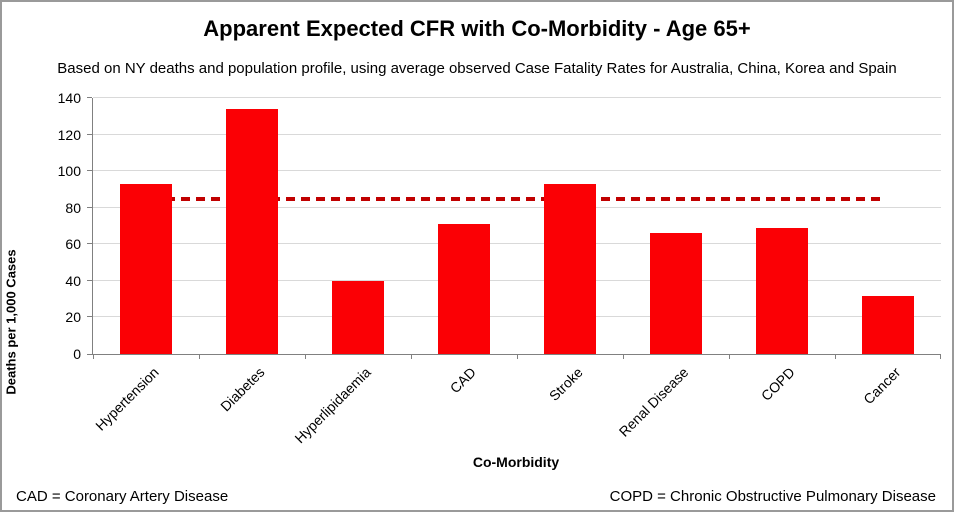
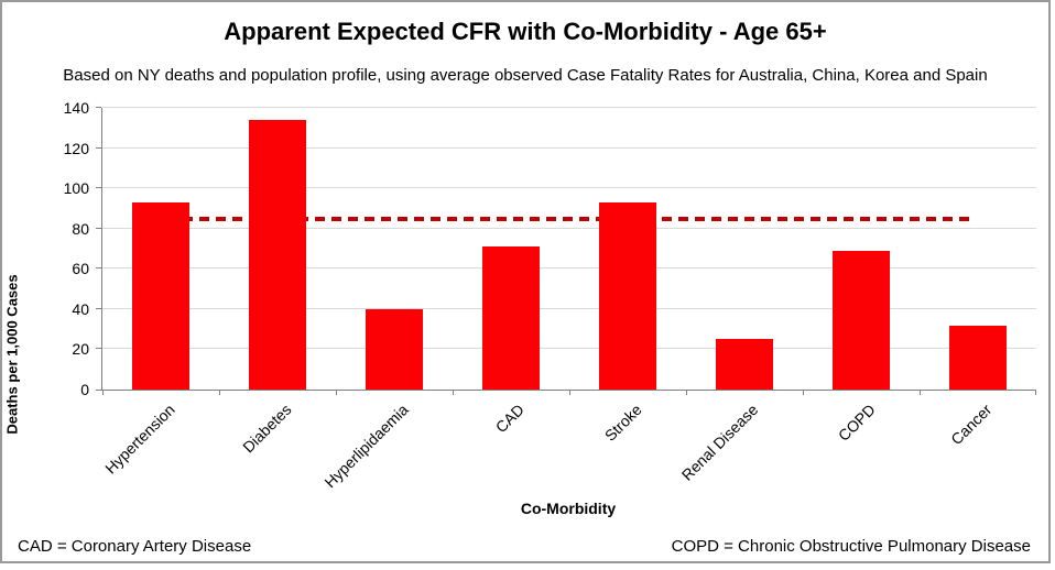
Renal Disease: 66 -> 25
